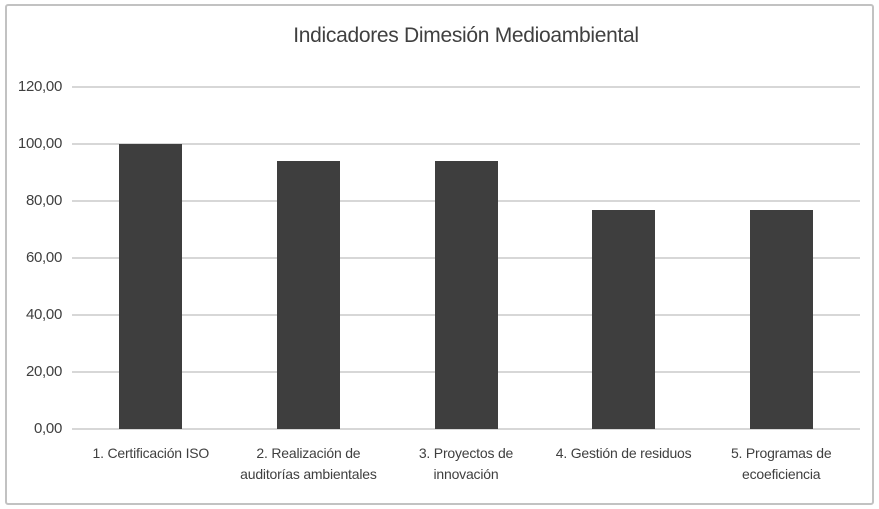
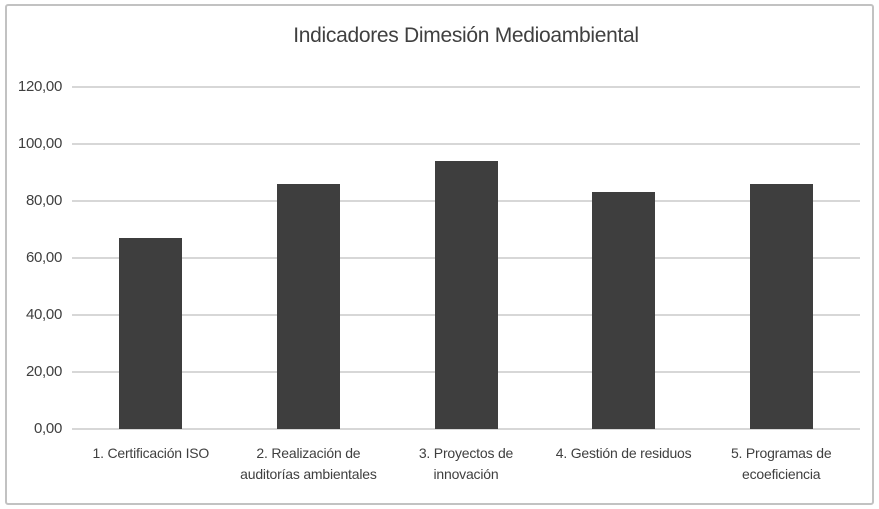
1. Certificación ISO: 100 -> 67
2. Realización de auditorías ambientales: 94 -> 86
4. Gestión de residuos: 77 -> 83
5. Programas de ecoeficiencia: 77 -> 86
